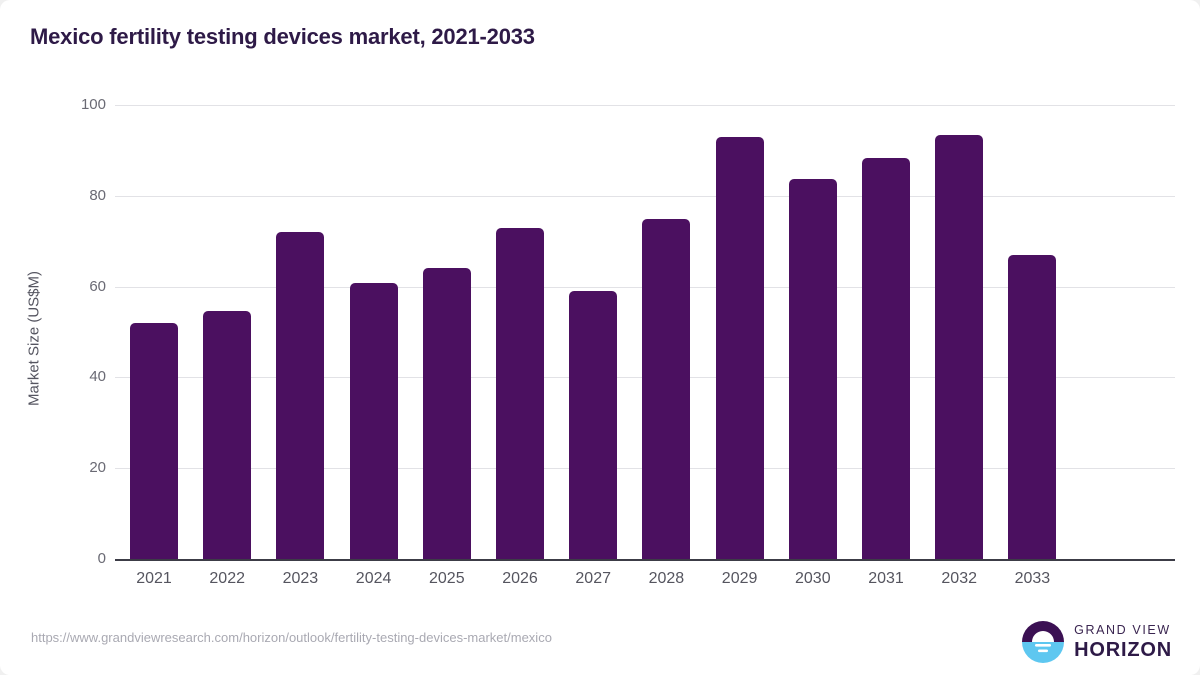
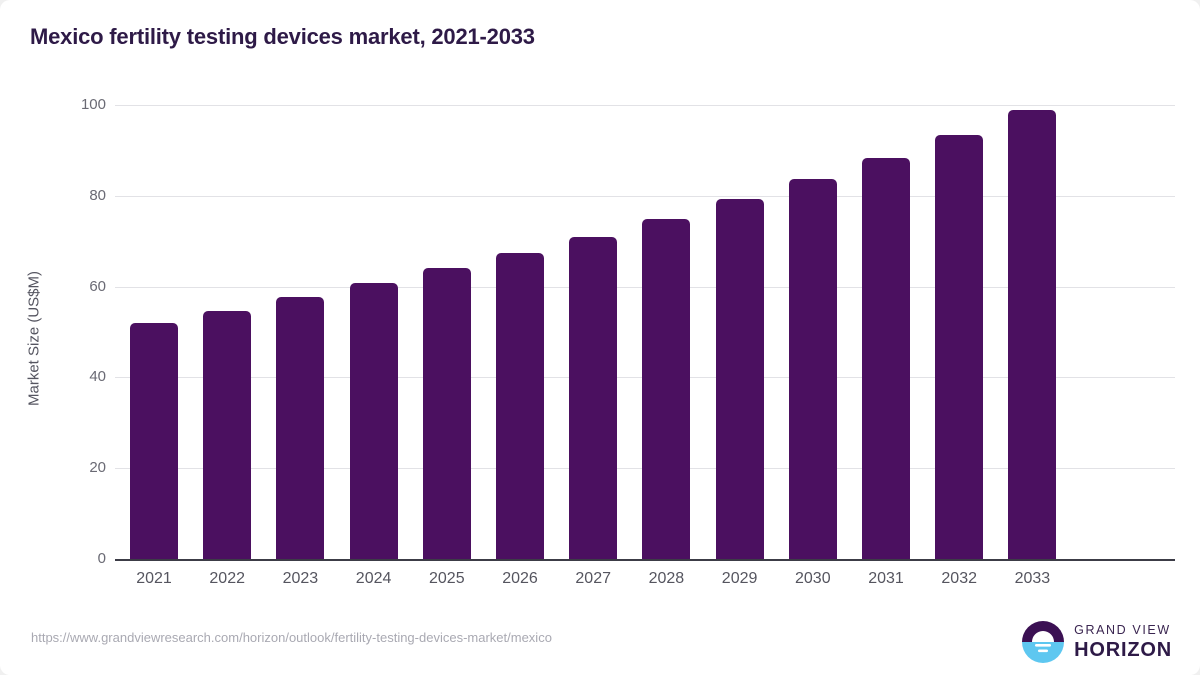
2023: 72 -> 58
2026: 73 -> 67
2027: 59 -> 71
2029: 93 -> 79
2033: 67 -> 99
